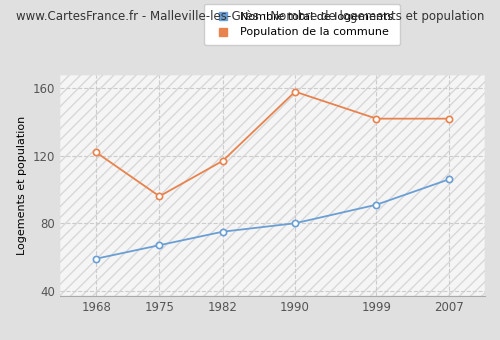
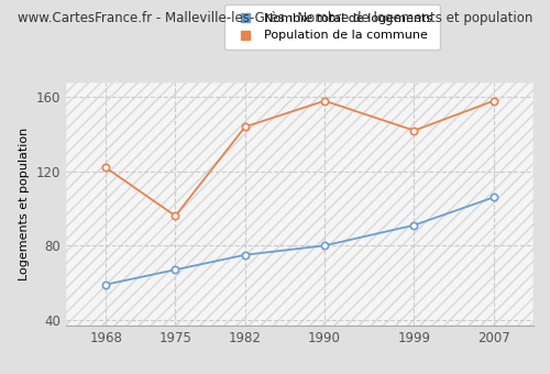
Population de la commune/1982: 117 -> 144
Population de la commune/2007: 142 -> 158
